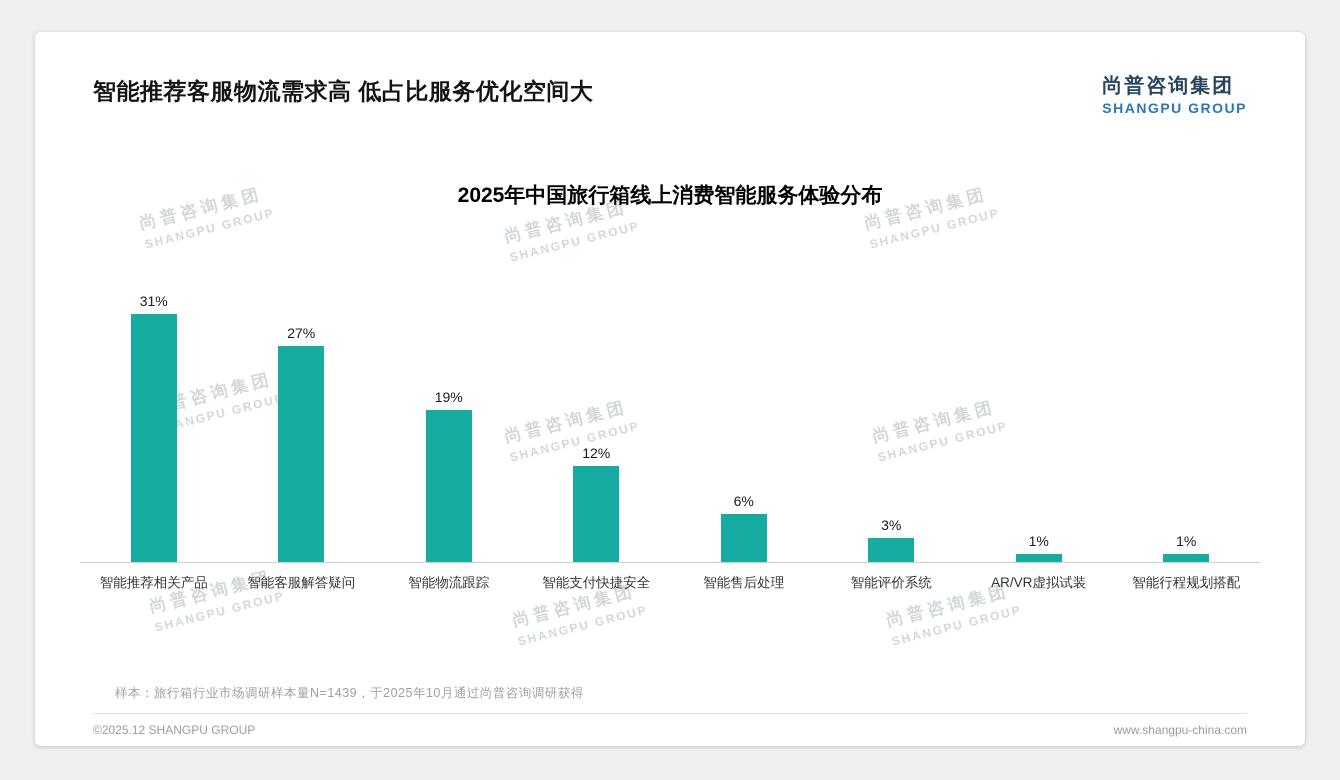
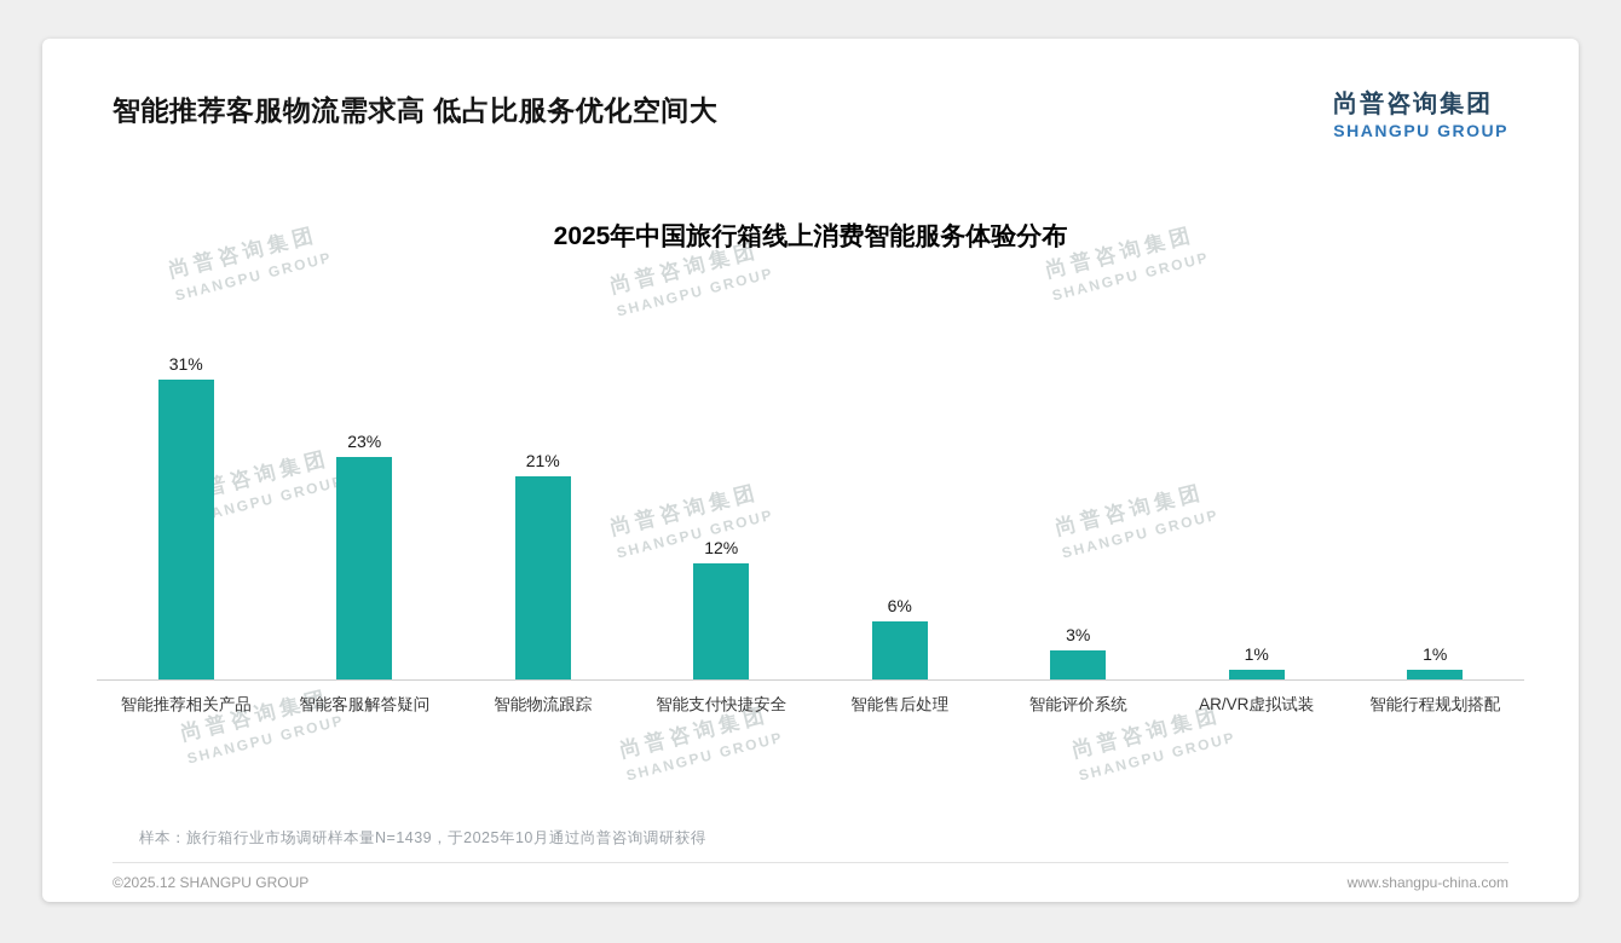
智能客服解答疑问: 27% -> 23%
智能物流跟踪: 19% -> 21%
